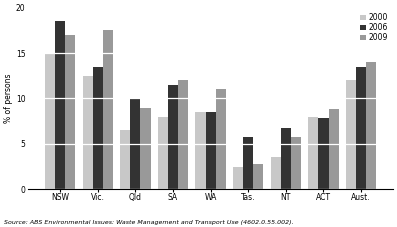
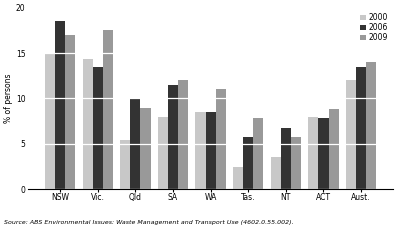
2000/Vic.: 12.5 -> 14.4
2000/Qld: 6.5 -> 5.4
2009/Tas.: 2.8 -> 7.8
